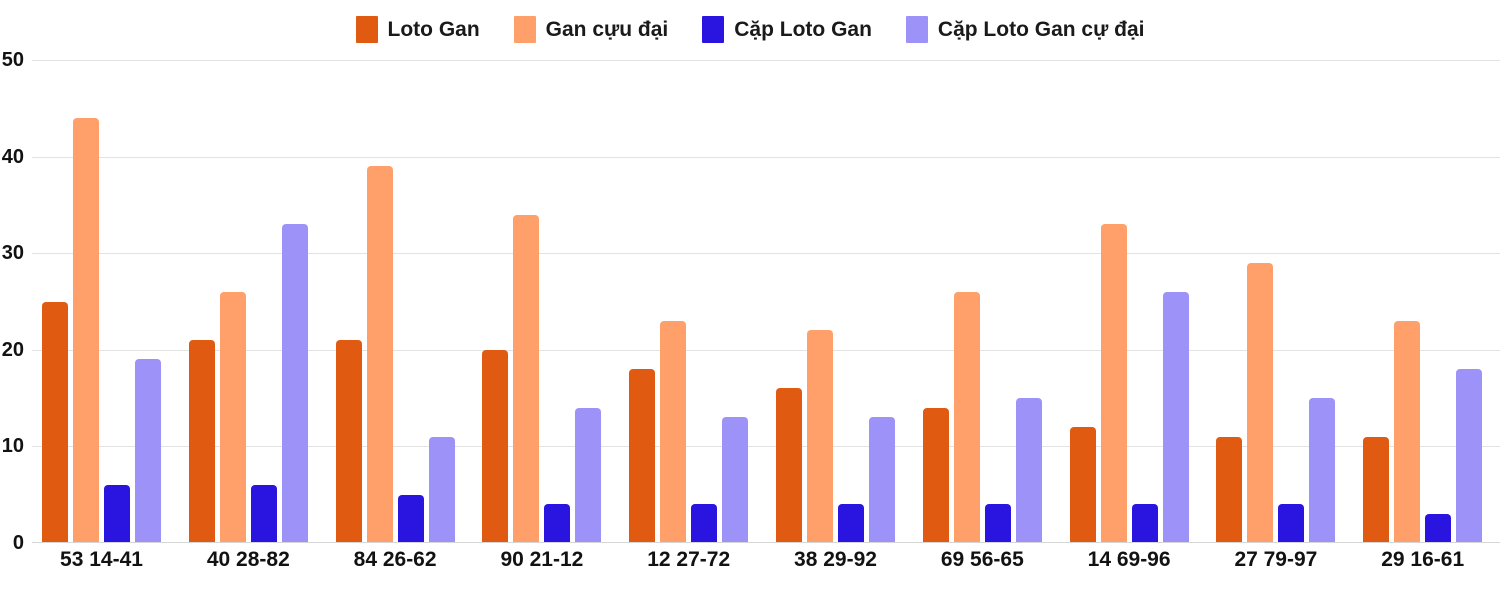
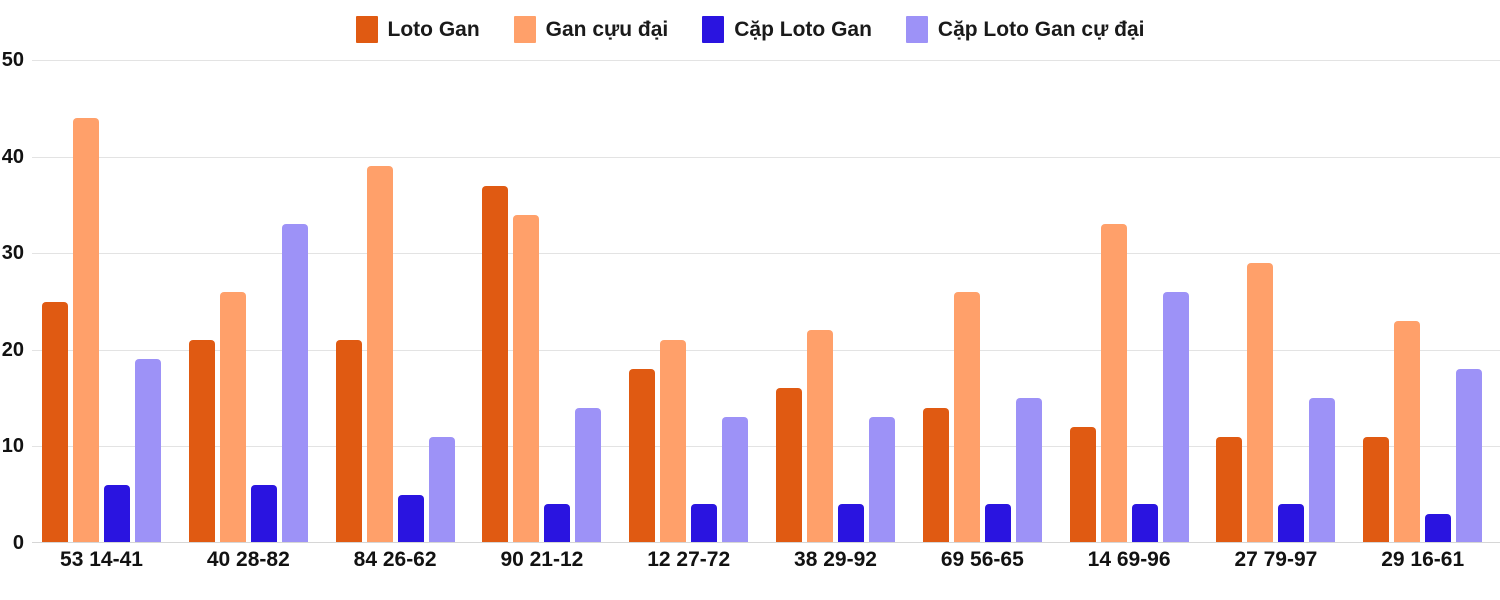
Loto Gan/90 21-12: 20 -> 37
Gan cựu đại/12 27-72: 23 -> 21
